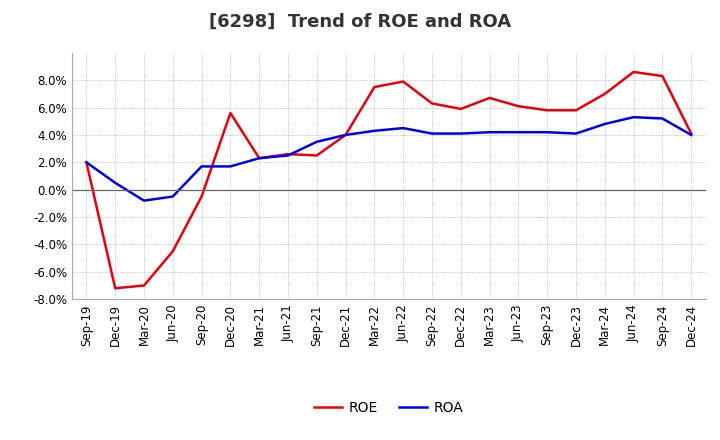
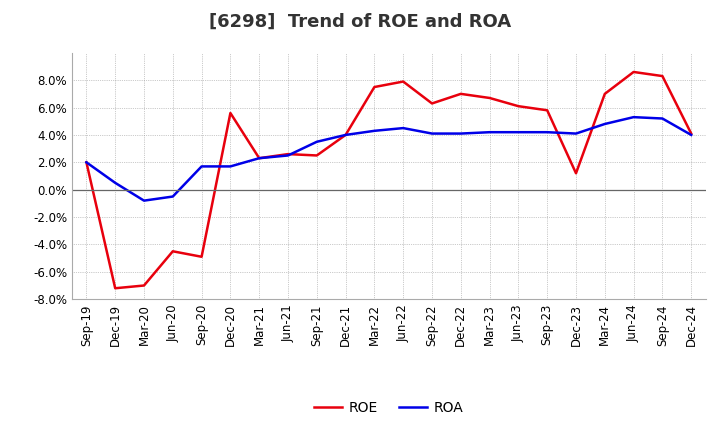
ROE/Sep-20: -0.5% -> -4.9%
ROE/Dec-22: 5.9% -> 7.0%
ROE/Dec-23: 5.8% -> 1.2%
